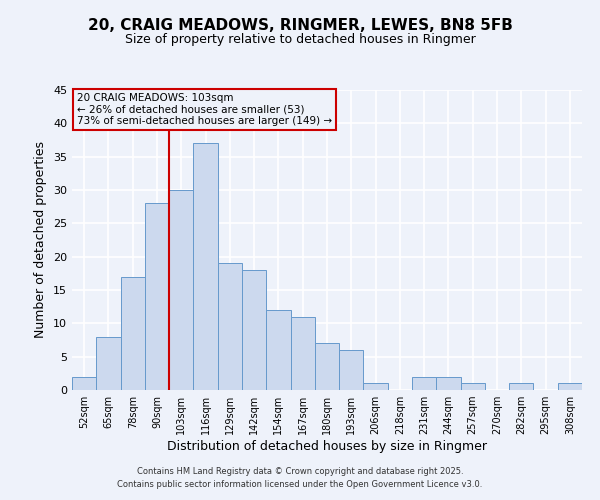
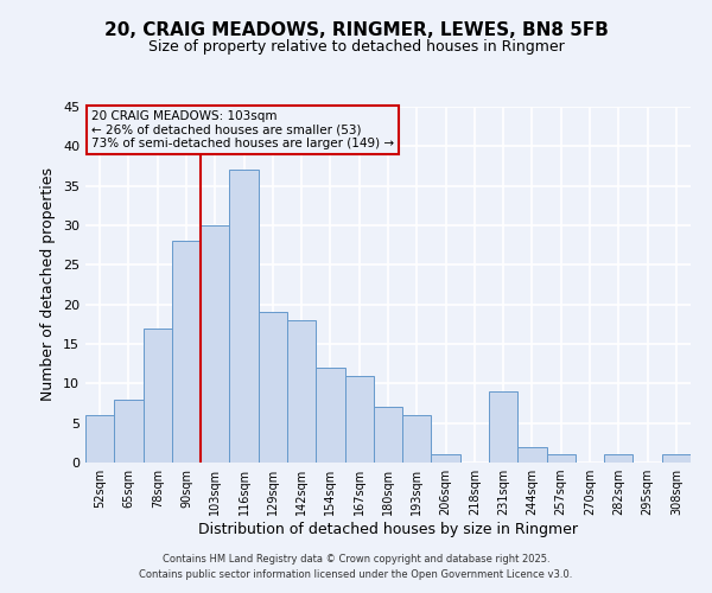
52sqm: 2 -> 6
231sqm: 2 -> 9
